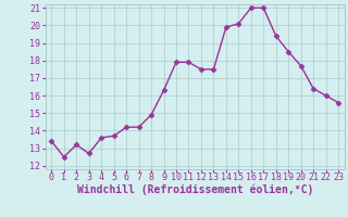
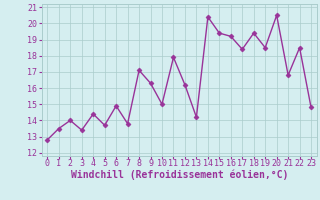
0: 13.4 -> 12.8
1: 12.5 -> 13.5
2: 13.2 -> 14.0
3: 12.7 -> 13.4
4: 13.6 -> 14.4
6: 14.2 -> 14.9
7: 14.2 -> 13.8
8: 14.9 -> 17.1
10: 17.9 -> 15.0
12: 17.5 -> 16.2
13: 17.5 -> 14.2
14: 19.9 -> 20.4
15: 20.1 -> 19.4
16: 21.0 -> 19.2
17: 21.0 -> 18.4
20: 17.7 -> 20.5
21: 16.4 -> 16.8
22: 16.0 -> 18.5
23: 15.6 -> 14.8
